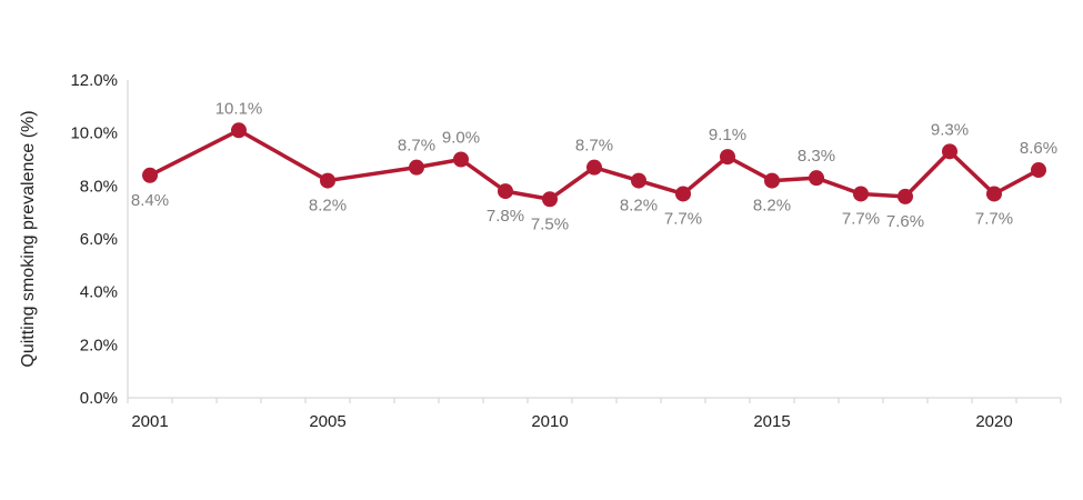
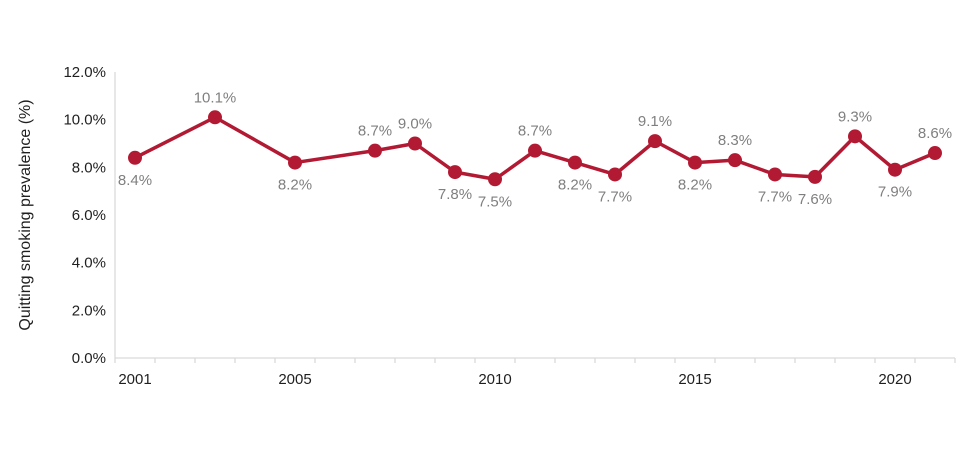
2020: 7.7% -> 7.9%
